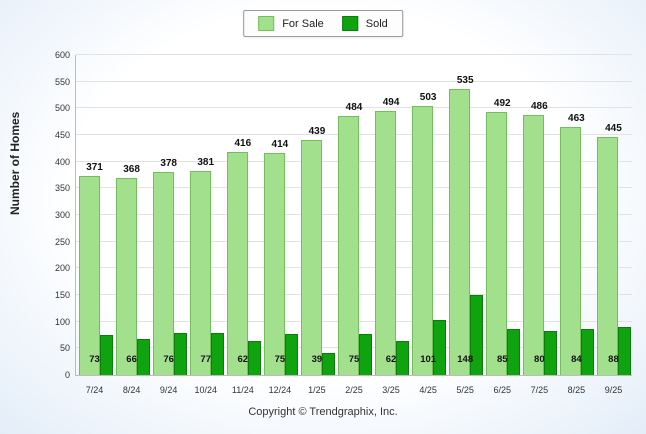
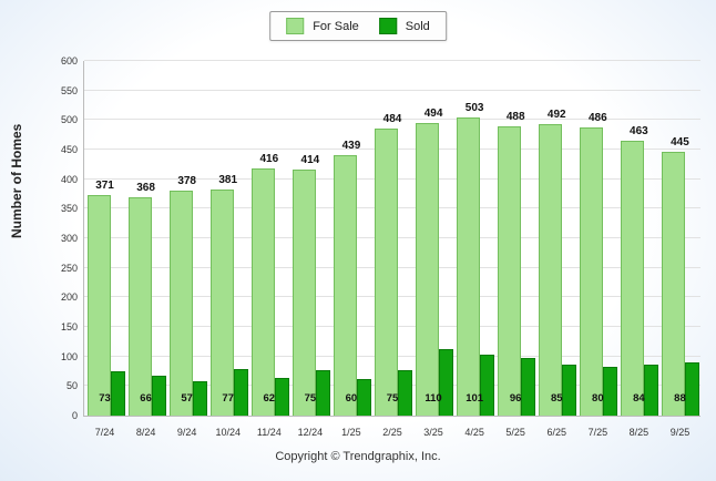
Sold/9/24: 76 -> 57
Sold/1/25: 39 -> 60
Sold/3/25: 62 -> 110
For Sale/5/25: 535 -> 488
Sold/5/25: 148 -> 96
